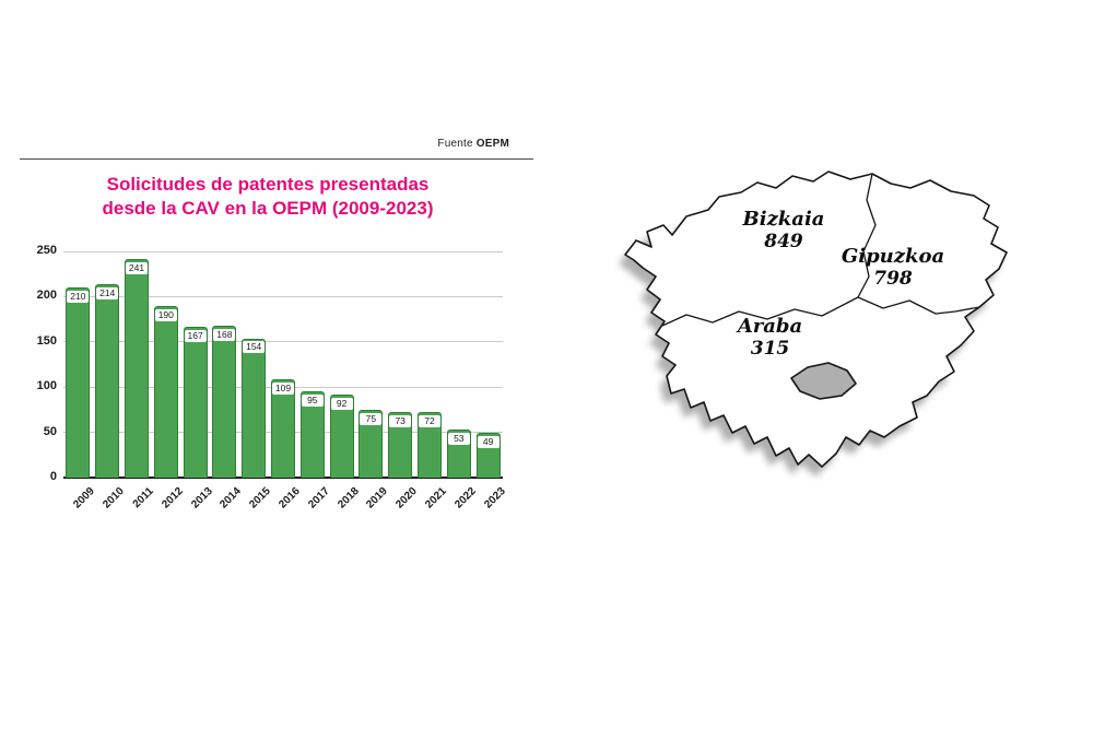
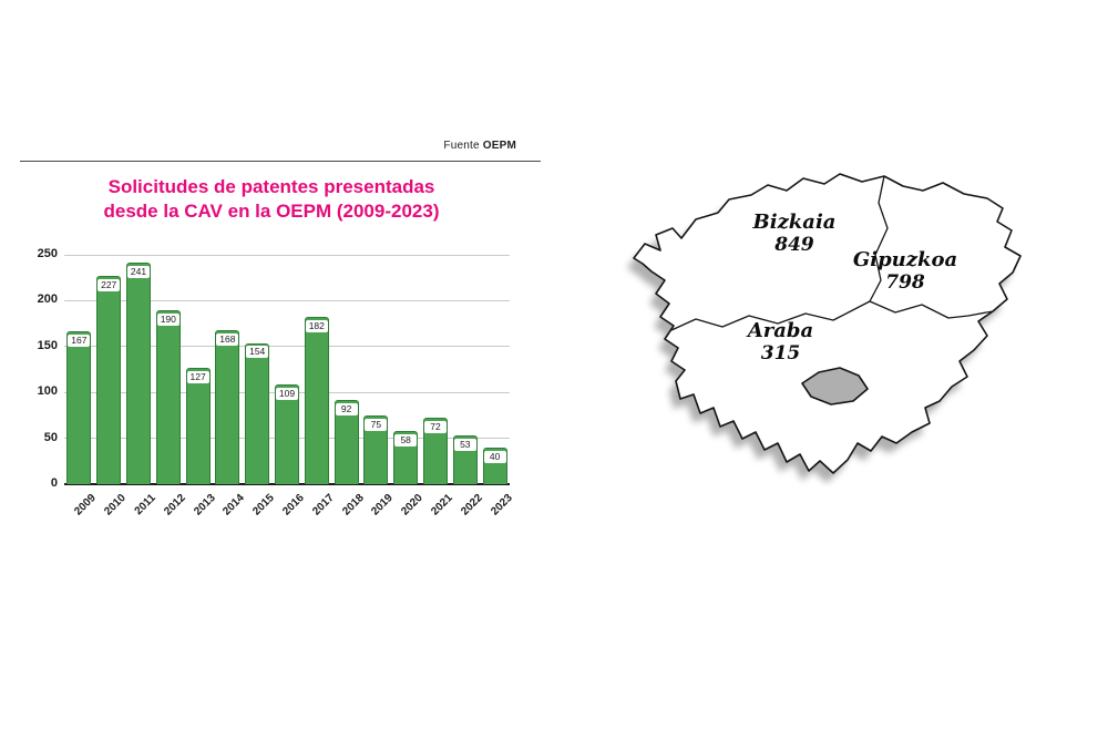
2009: 210 -> 167
2010: 214 -> 227
2013: 167 -> 127
2017: 95 -> 182
2020: 73 -> 58
2023: 49 -> 40
